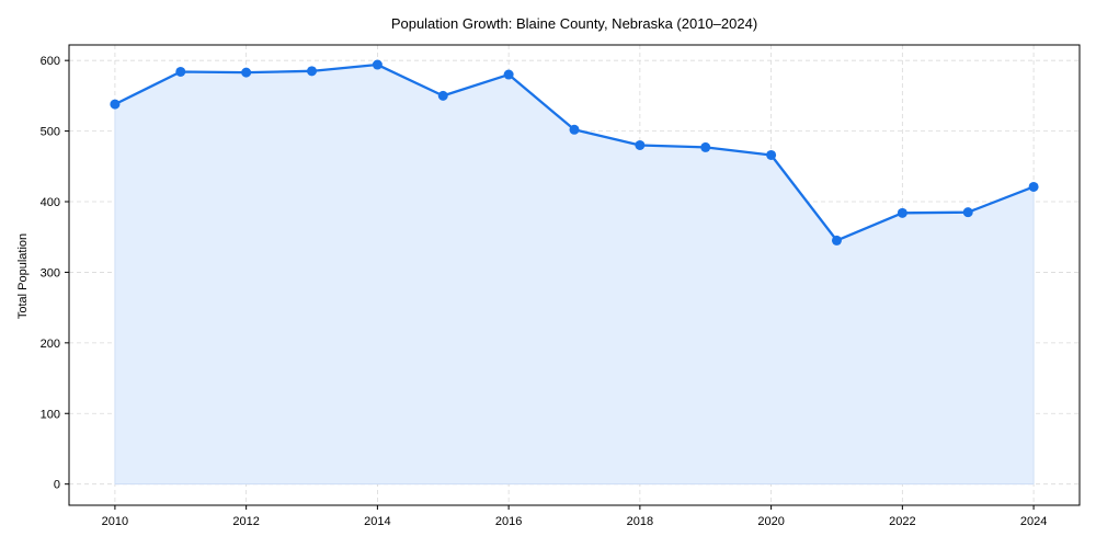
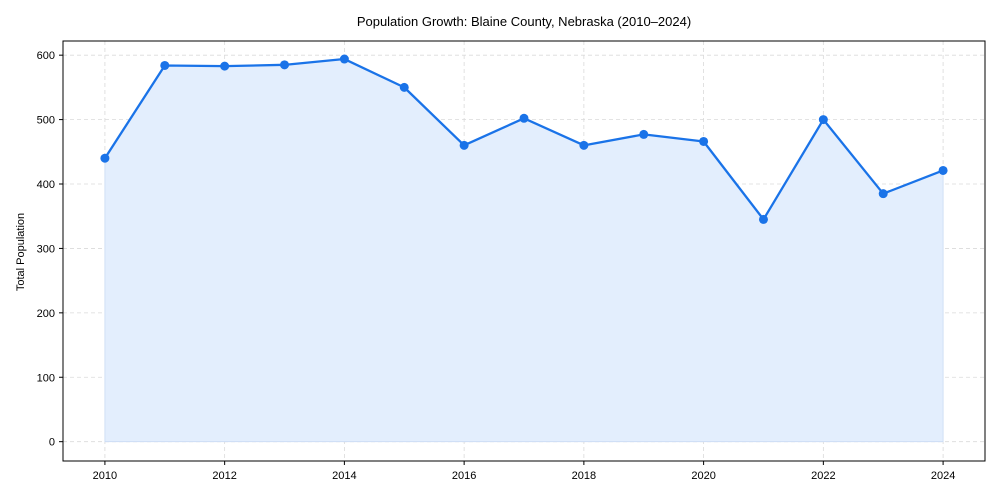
2010: 540 -> 440
2016: 580 -> 460
2018: 480 -> 460
2022: 380 -> 500
